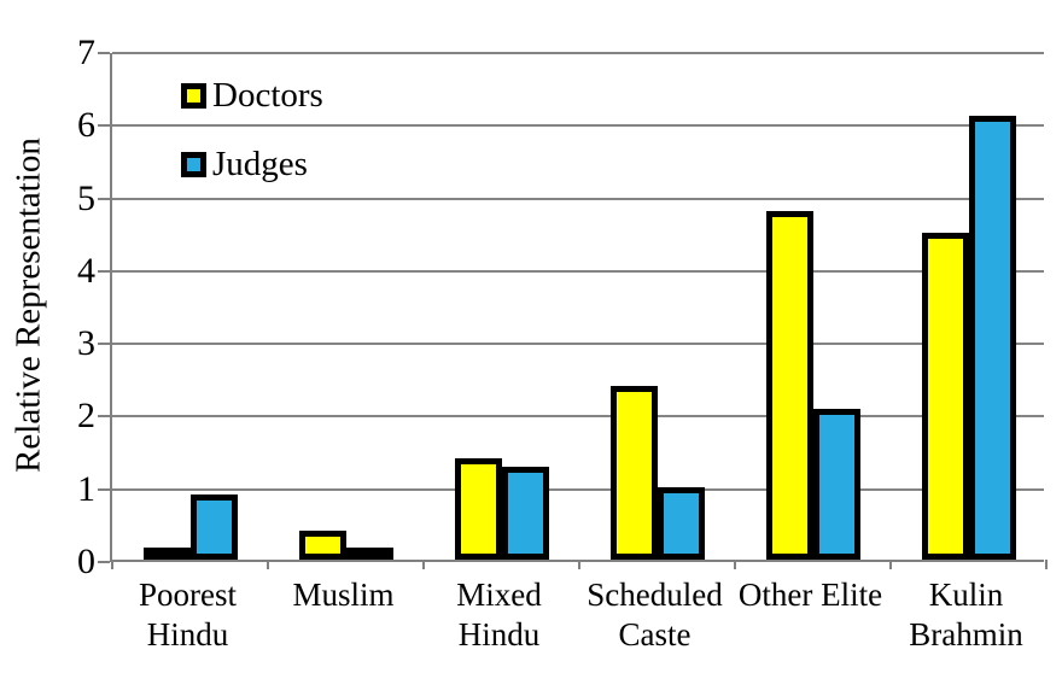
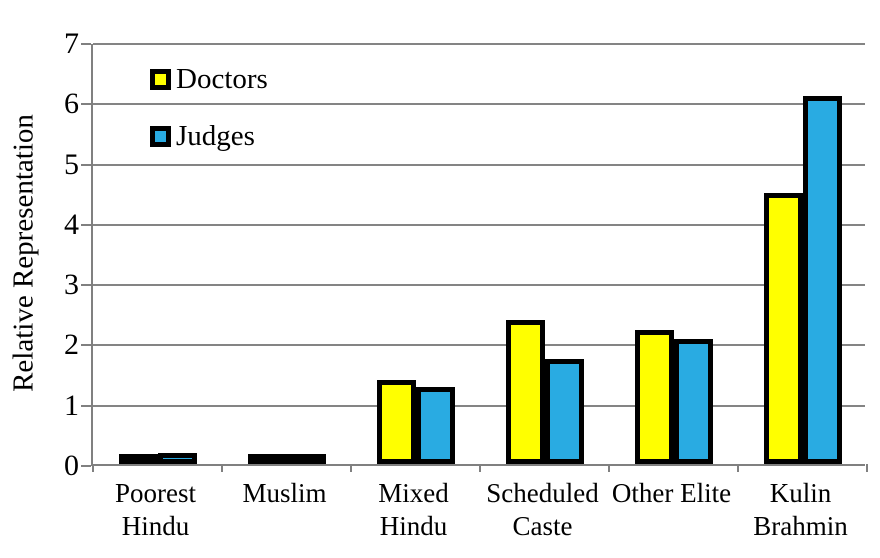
Judges/Poorest Hindu: 0.9 -> 0.2
Doctors/Muslim: 0.4 -> 0.1
Judges/Scheduled Caste: 1.0 -> 1.8
Doctors/Other Elite: 4.8 -> 2.2
